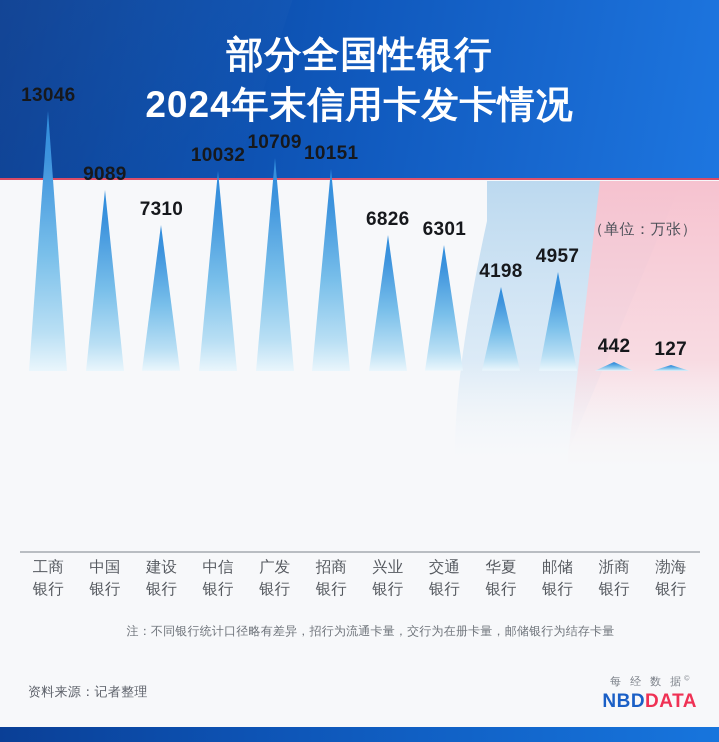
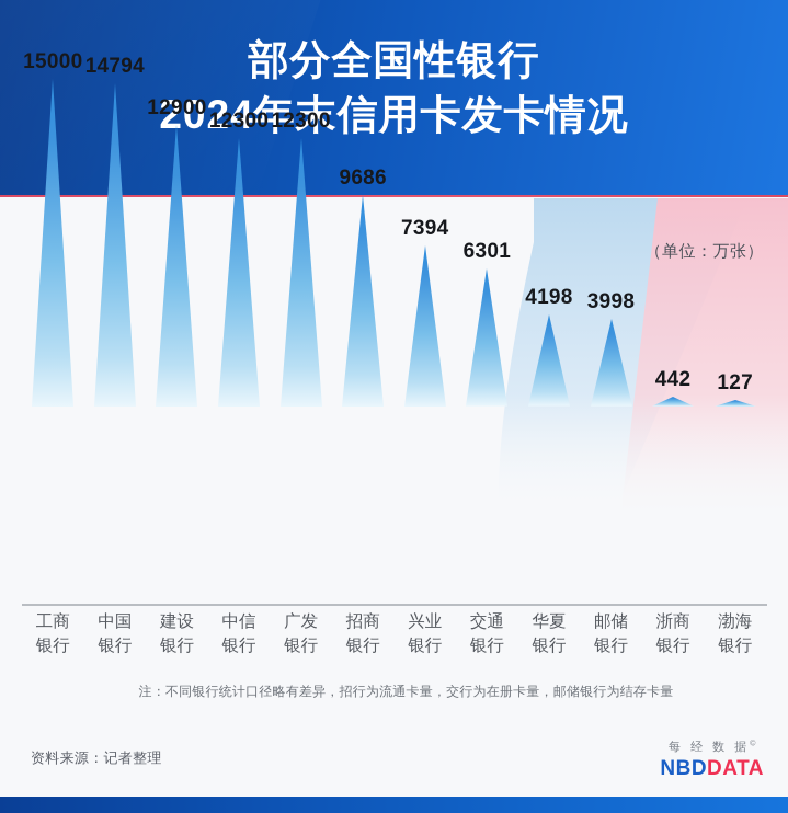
工商银行: 13046 -> 15000
中国银行: 9089 -> 14794
建设银行: 7310 -> 12900
中信银行: 10032 -> 12300
广发银行: 10709 -> 12300
招商银行: 10151 -> 9686
兴业银行: 6826 -> 7394
邮储银行: 4957 -> 3998
